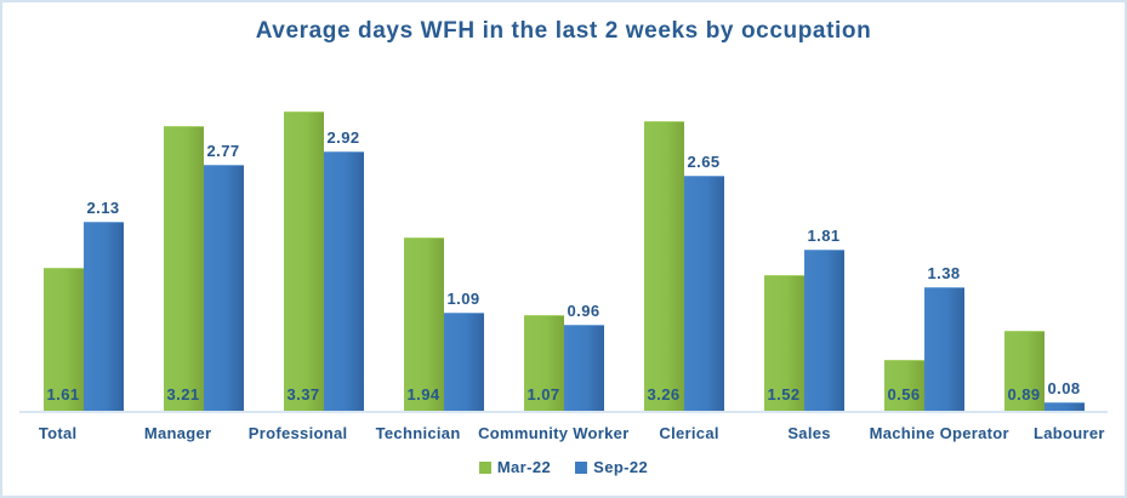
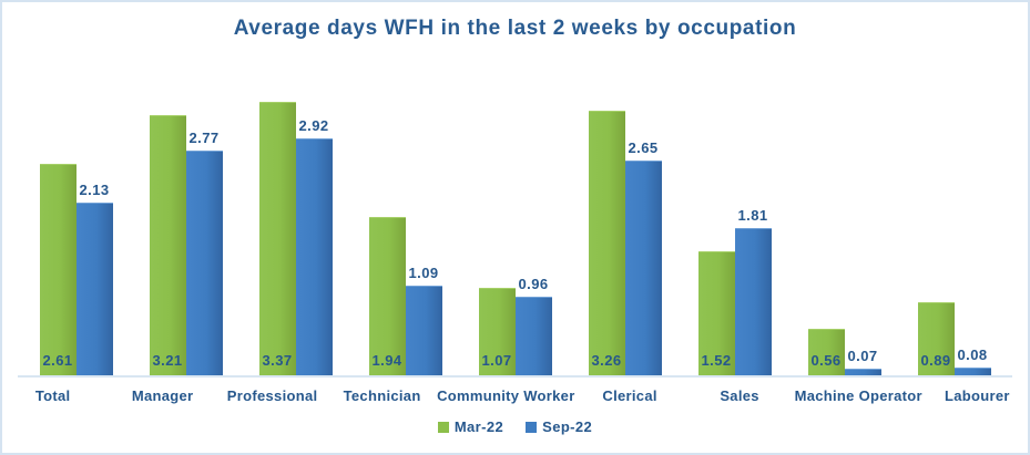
Mar-22/Total: 1.61 -> 2.61
Sep-22/Machine Operator: 1.38 -> 0.07
